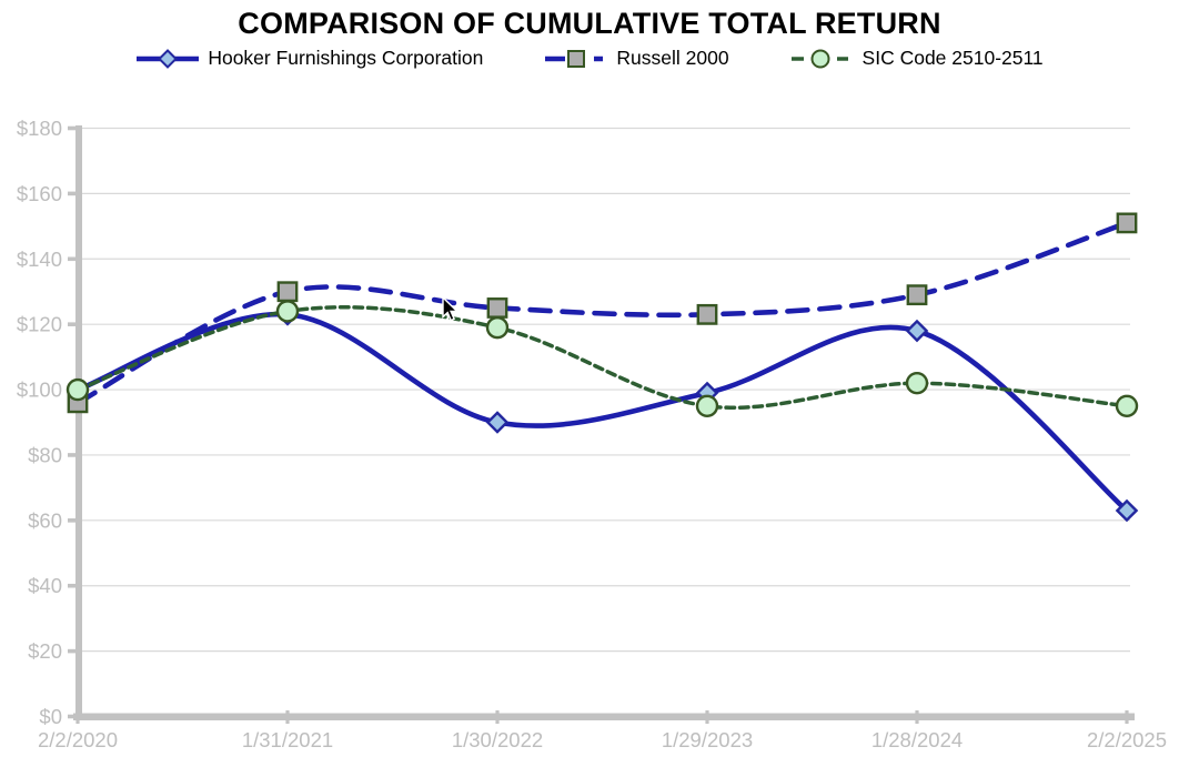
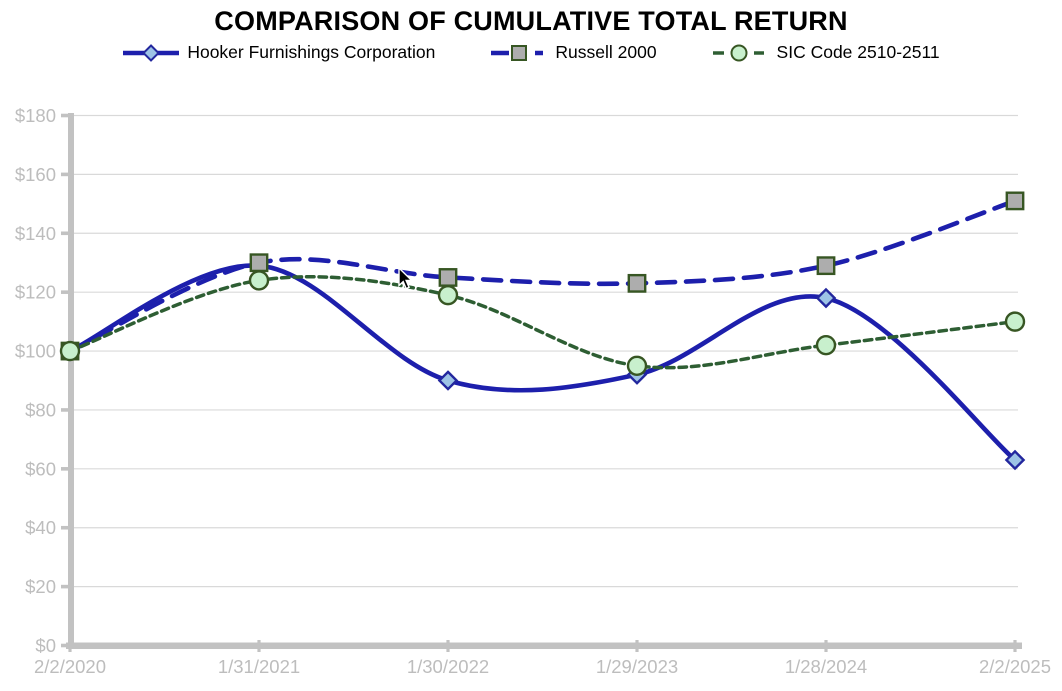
Russell 2000/2/2/2020: $96 -> $100
Hooker Furnishings Corporation/1/31/2021: $123 -> $129
Hooker Furnishings Corporation/1/29/2023: $99 -> $92
SIC Code 2510-2511/2/2/2025: $95 -> $110
